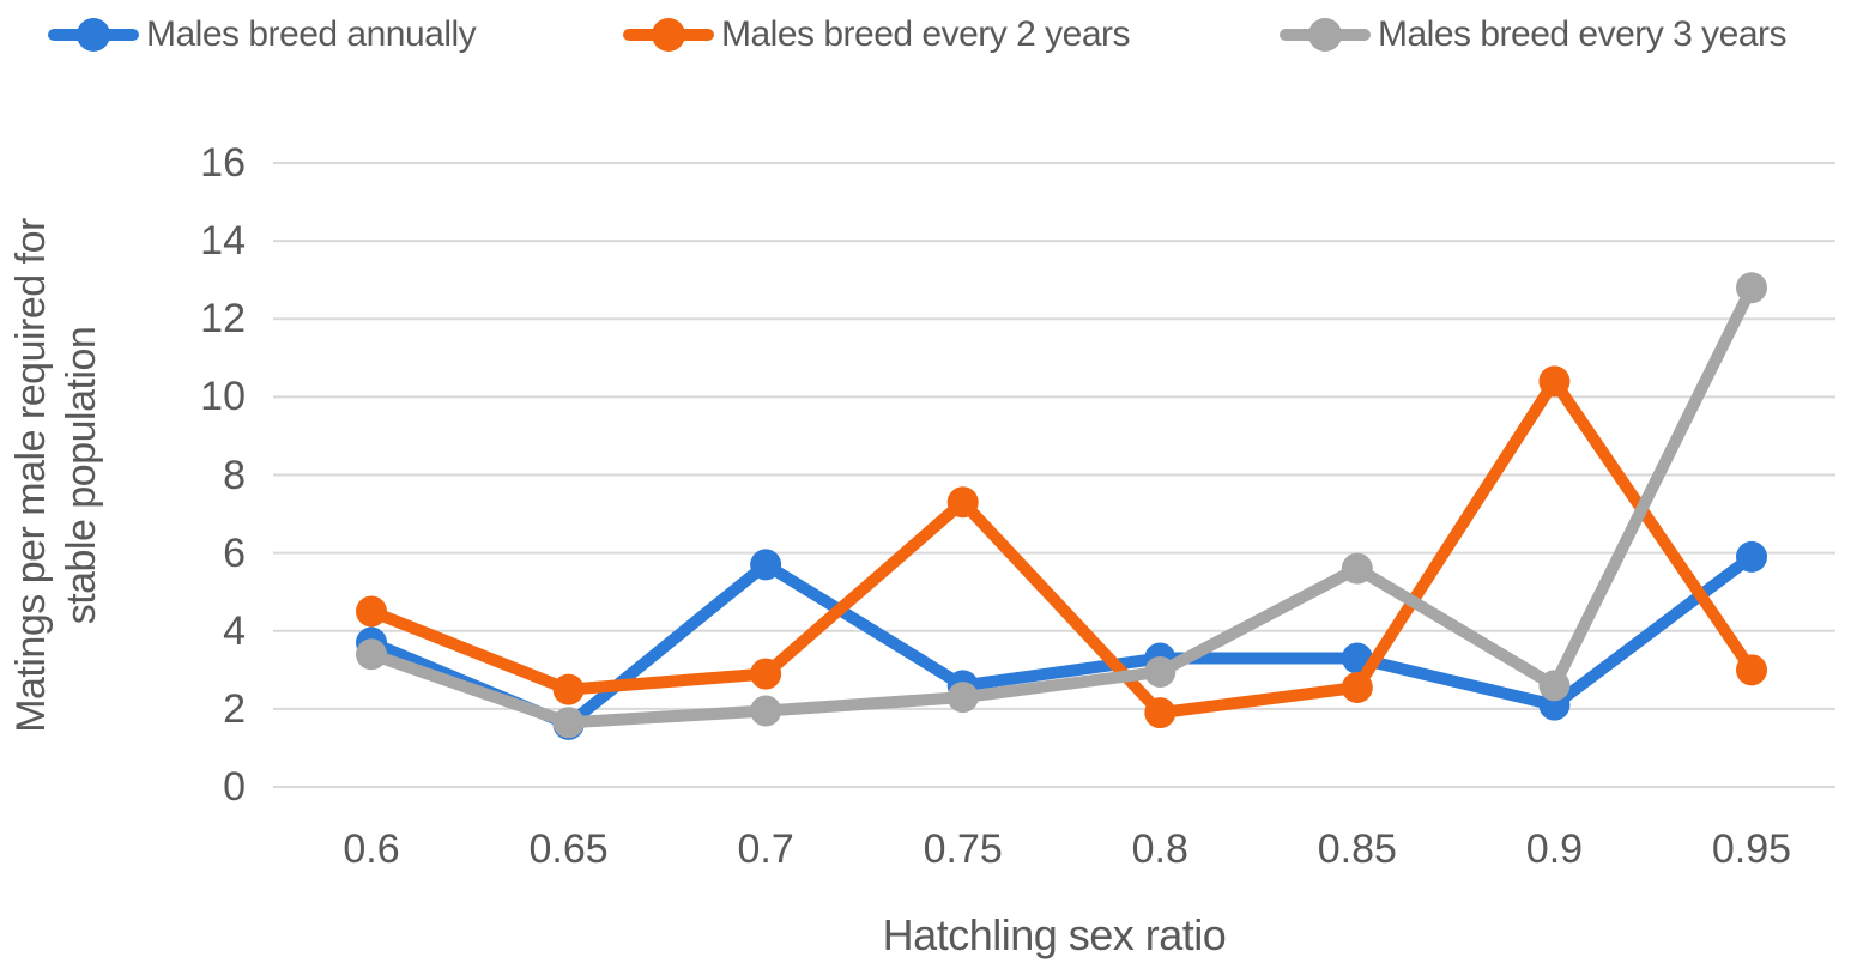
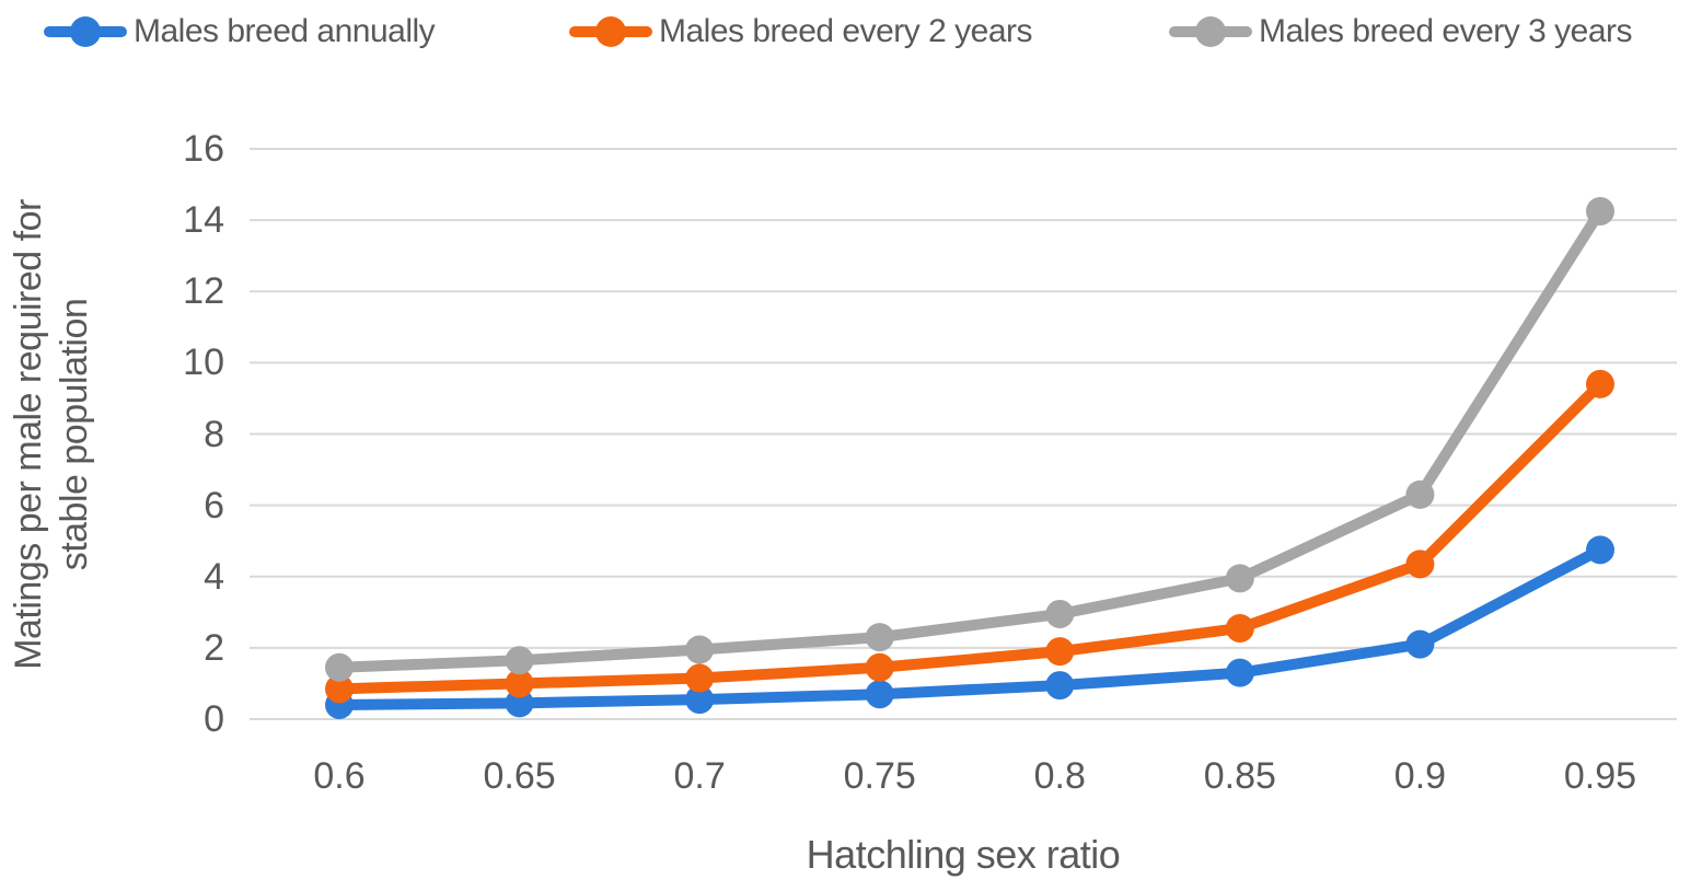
Males breed annually/0.6: 3.7 -> 0.4
Males breed every 2 years/0.6: 4.5 -> 0.8
Males breed every 3 years/0.6: 3.4 -> 1.4
Males breed annually/0.65: 1.6 -> 0.5
Males breed every 2 years/0.65: 2.5 -> 1.0
Males breed annually/0.7: 5.7 -> 0.6
Males breed every 2 years/0.7: 2.9 -> 1.1
Males breed annually/0.75: 2.6 -> 0.7
Males breed every 2 years/0.75: 7.3 -> 1.4
Males breed annually/0.8: 3.3 -> 0.9
Males breed annually/0.85: 3.3 -> 1.3
Males breed every 3 years/0.85: 5.6 -> 4.0
Males breed every 2 years/0.9: 10.4 -> 4.3
Males breed every 3 years/0.9: 2.6 -> 6.3
Males breed annually/0.95: 5.9 -> 4.8
Males breed every 2 years/0.95: 3.0 -> 9.4
Males breed every 3 years/0.95: 12.8 -> 14.2
